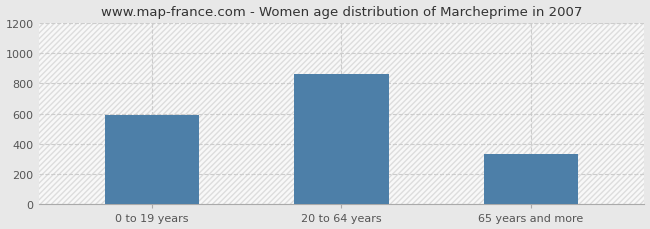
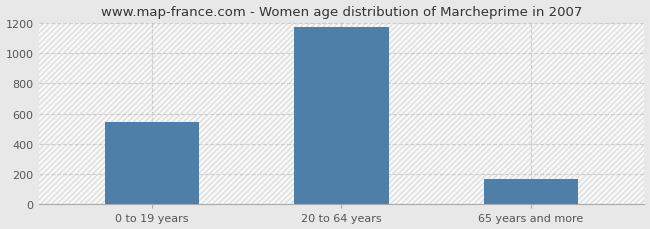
0 to 19 years: 590 -> 550
20 to 64 years: 860 -> 1170
65 years and more: 330 -> 170
